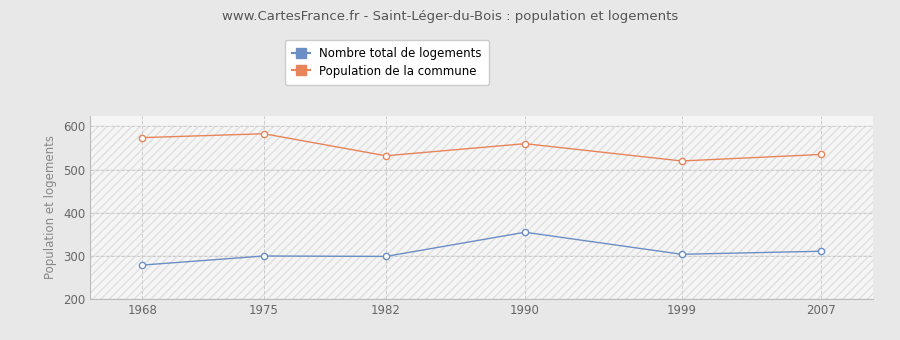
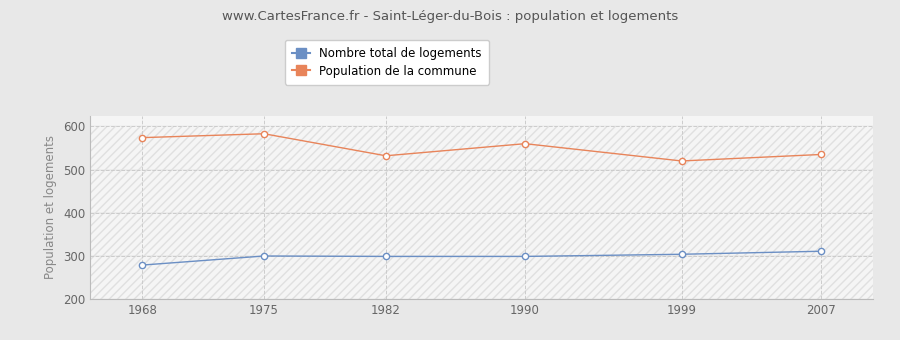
Nombre total de logements/1990: 355 -> 299
